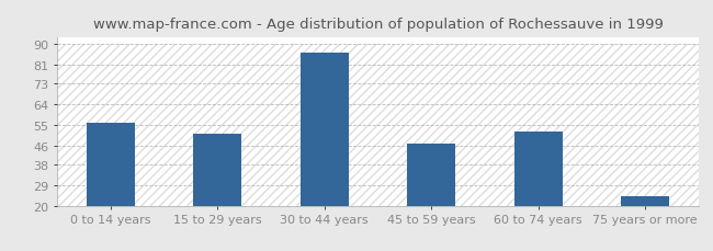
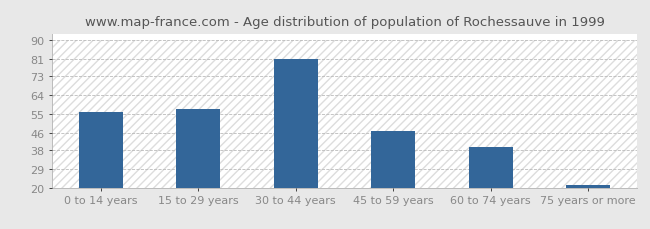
15 to 29 years: 51 -> 57
30 to 44 years: 86 -> 81
60 to 74 years: 52 -> 39
75 years or more: 24 -> 21
